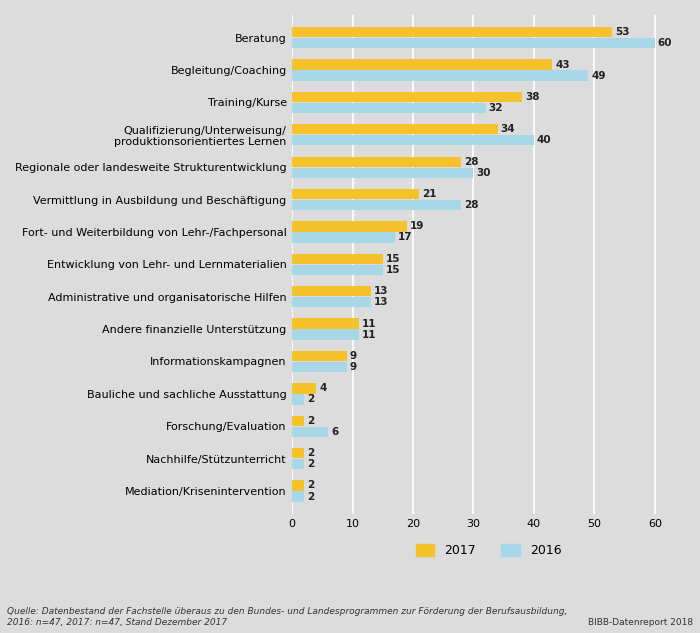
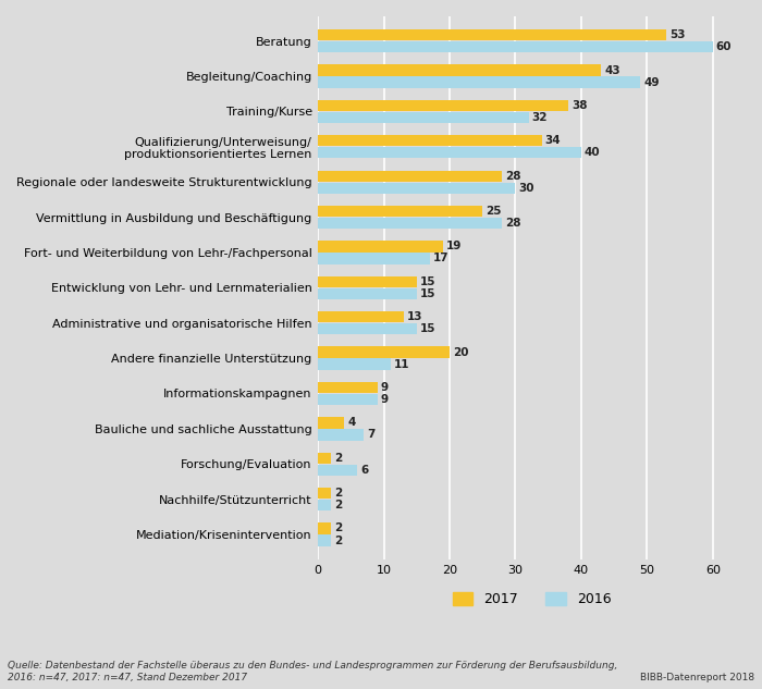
2017/Vermittlung in Ausbildung und Beschäftigung: 21 -> 25
2016/Administrative und organisatorische Hilfen: 13 -> 15
2017/Andere finanzielle Unterstützung: 11 -> 20
2016/Bauliche und sachliche Ausstattung: 2 -> 7
